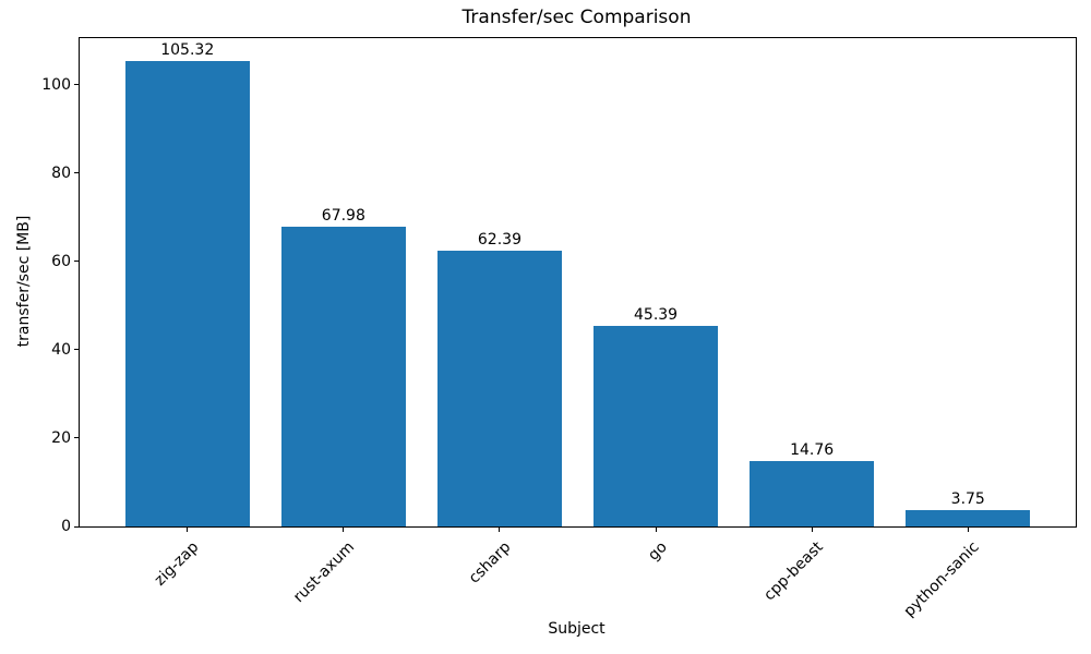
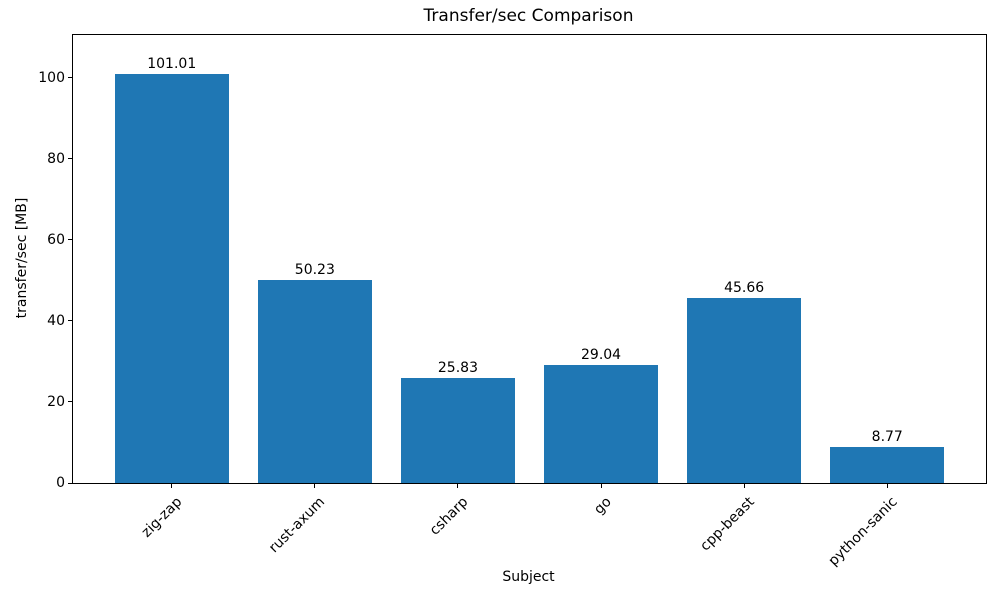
zig-zap: 105.32 -> 101.01
rust-axum: 67.98 -> 50.23
csharp: 62.39 -> 25.83
go: 45.39 -> 29.04
cpp-beast: 14.76 -> 45.66
python-sanic: 3.75 -> 8.77
